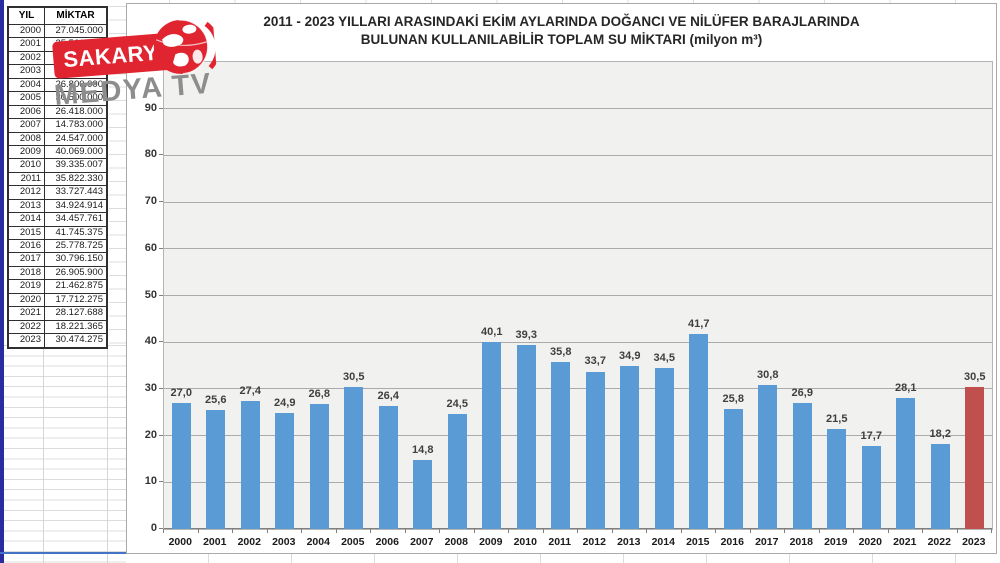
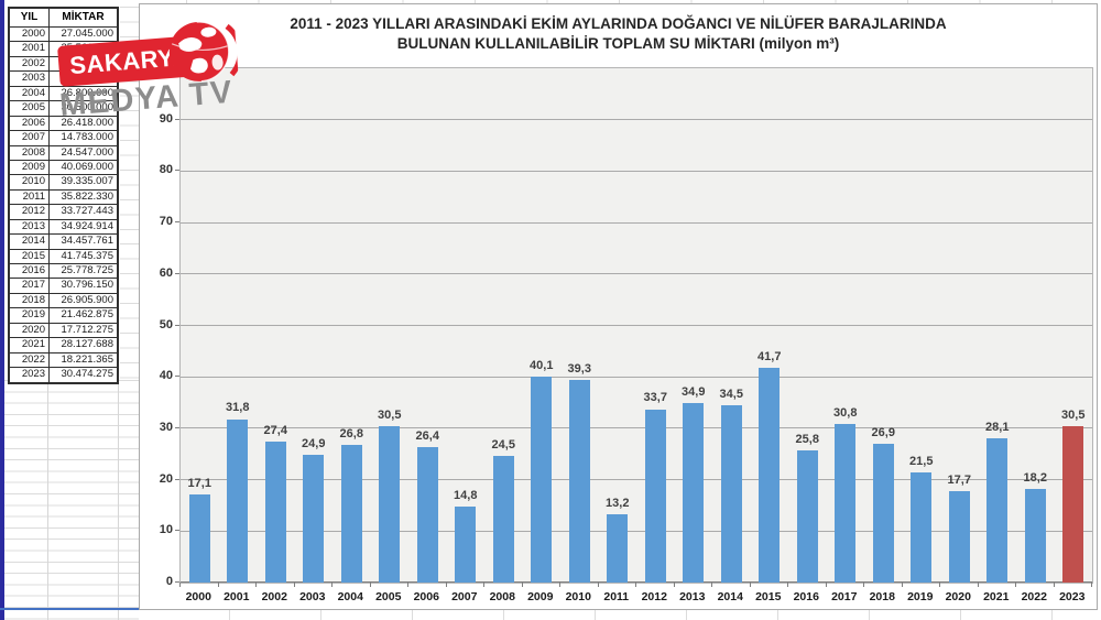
2000: 27,0 -> 17,1
2001: 25,6 -> 31,8
2011: 35,8 -> 13,2
